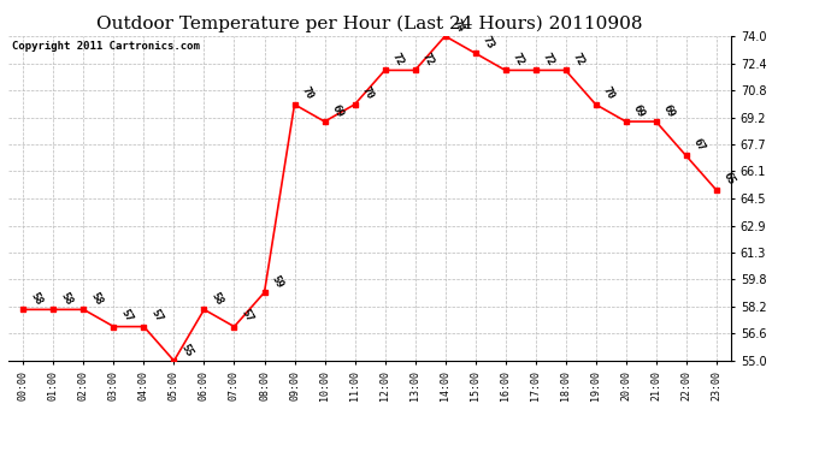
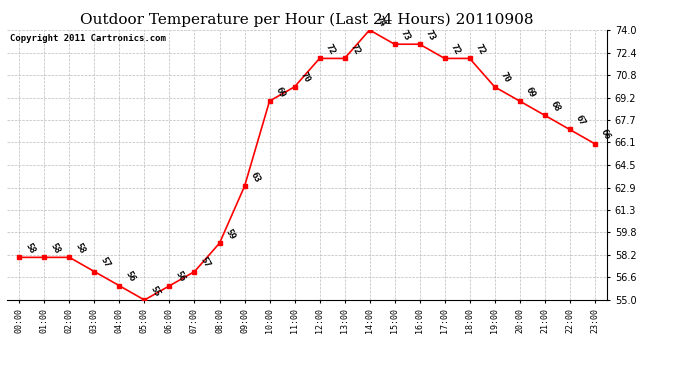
04:00: 57 -> 56
06:00: 58 -> 56
09:00: 70 -> 63
16:00: 72 -> 73
21:00: 69 -> 68
23:00: 65 -> 66
